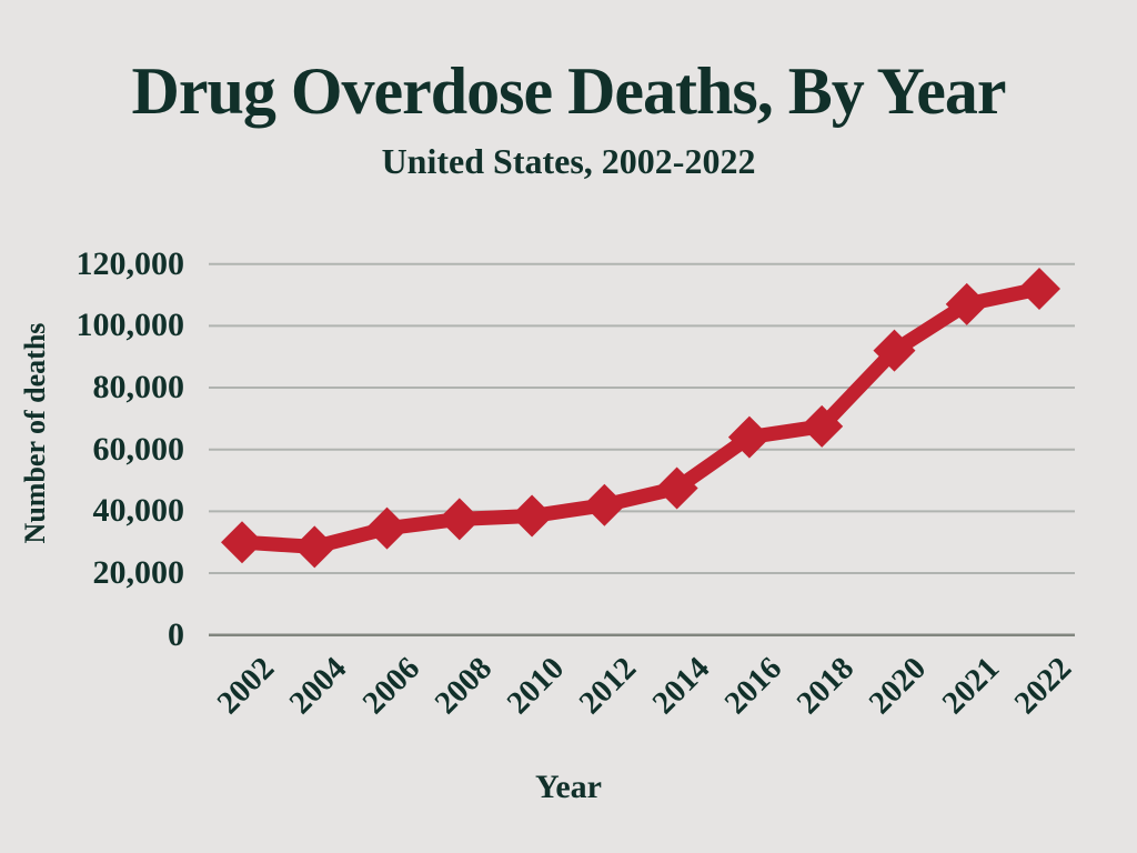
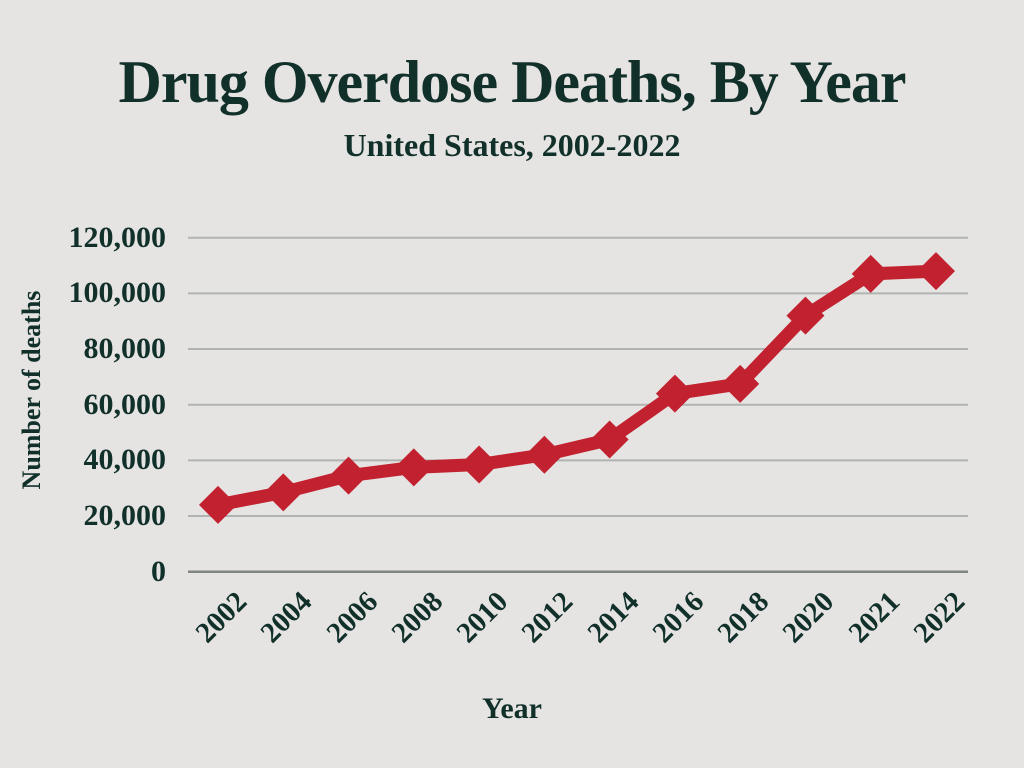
2002: 30000 -> 24000
2022: 112000 -> 108000
